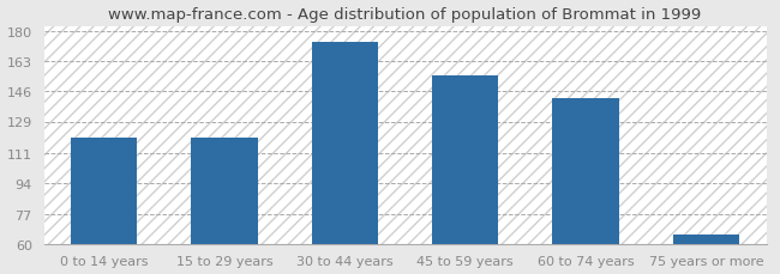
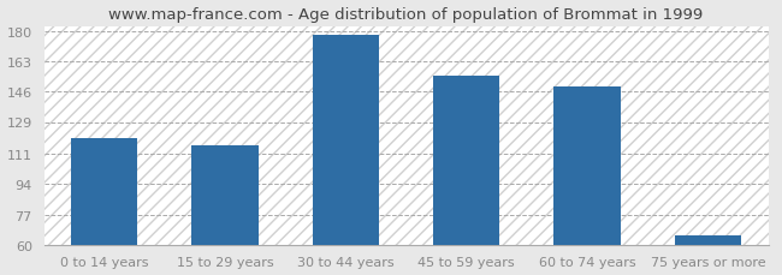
15 to 29 years: 120 -> 116
30 to 44 years: 174 -> 178
60 to 74 years: 142 -> 149
